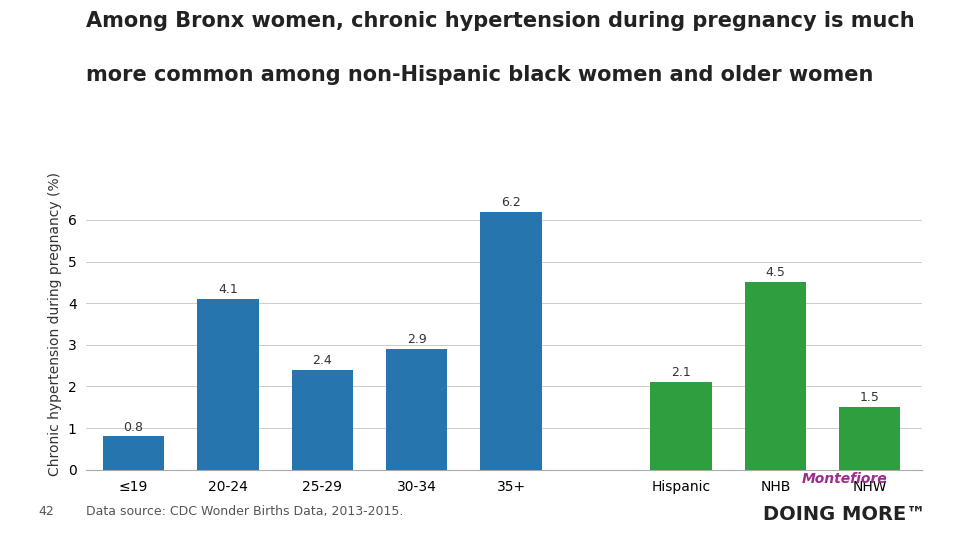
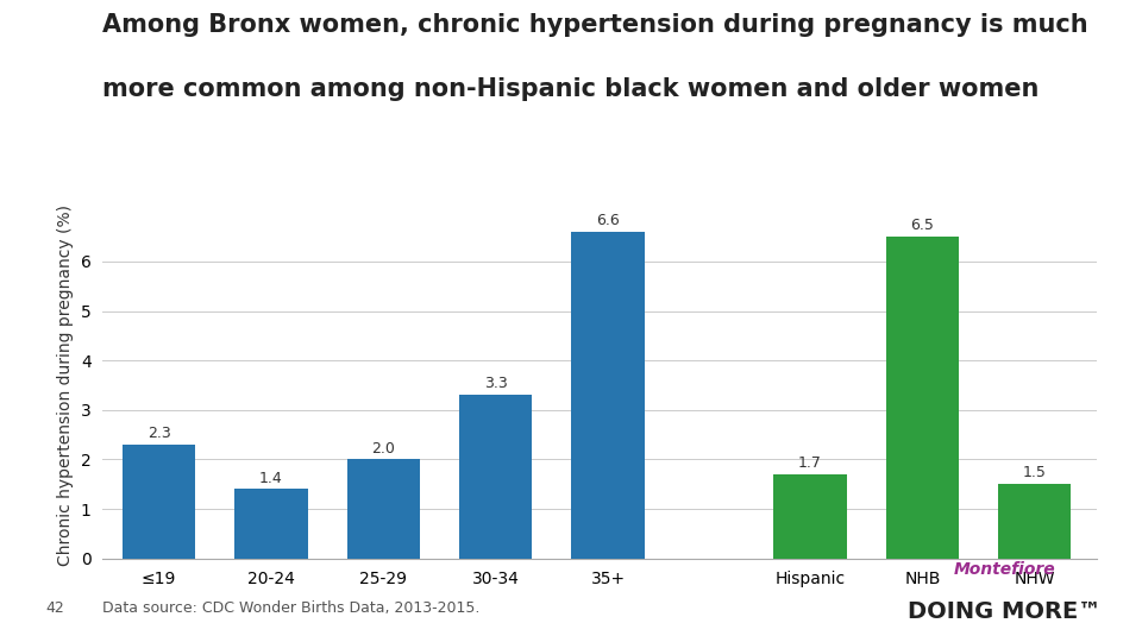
≤19: 0.8 -> 2.3
20-24: 4.1 -> 1.4
25-29: 2.4 -> 2.0
30-34: 2.9 -> 3.3
35+: 6.2 -> 6.6
Hispanic: 2.1 -> 1.7
NHB: 4.5 -> 6.5
